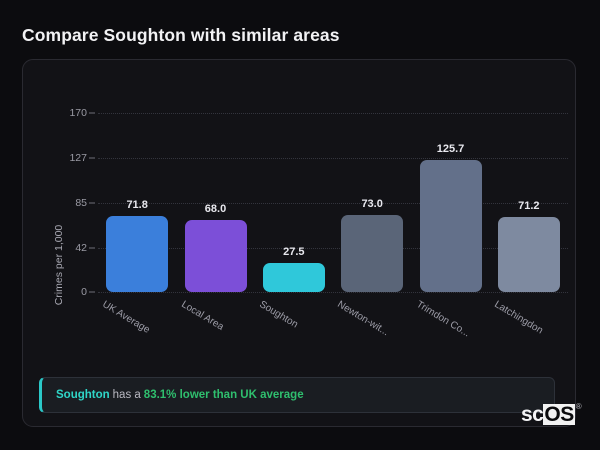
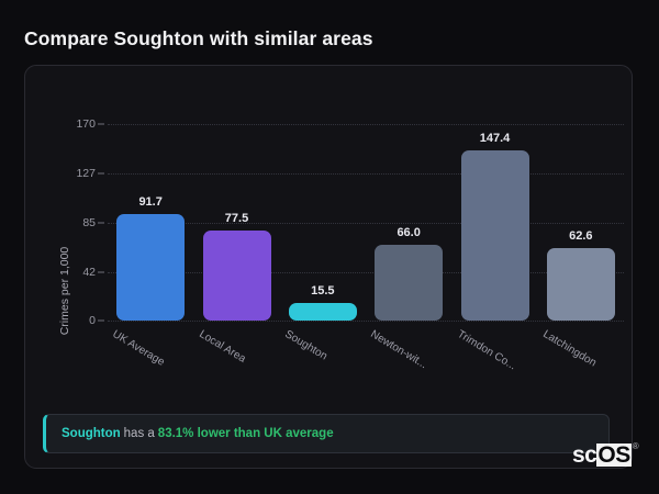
UK Average: 71.8 -> 91.7
Local Area: 68.0 -> 77.5
Soughton: 27.5 -> 15.5
Newton-wit...: 73.0 -> 66.0
Trimdon Co...: 125.7 -> 147.4
Latchingdon: 71.2 -> 62.6
